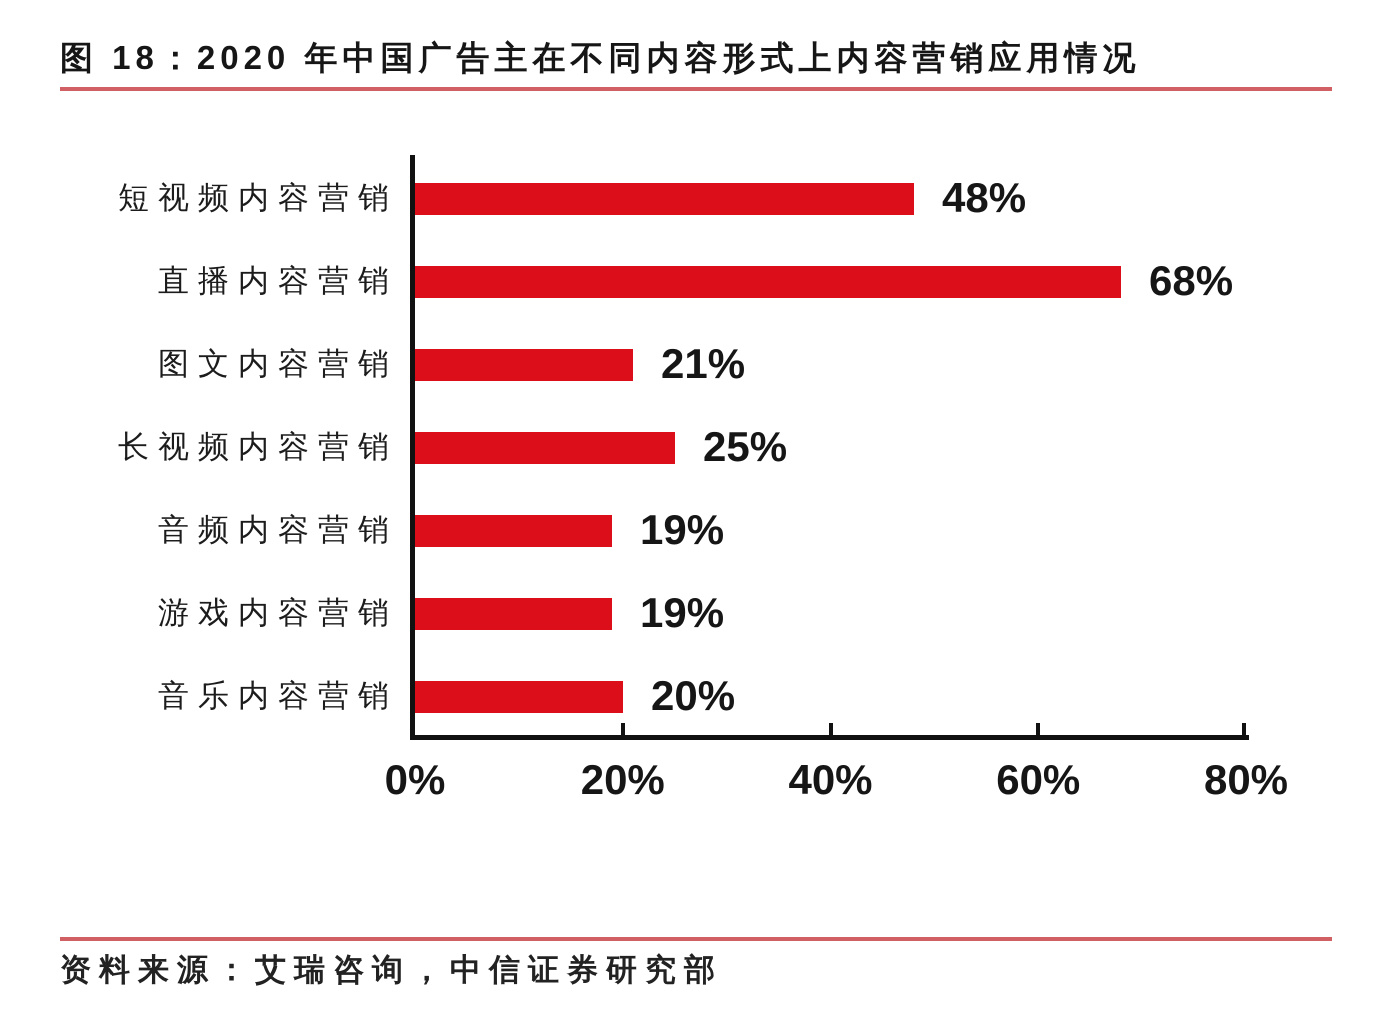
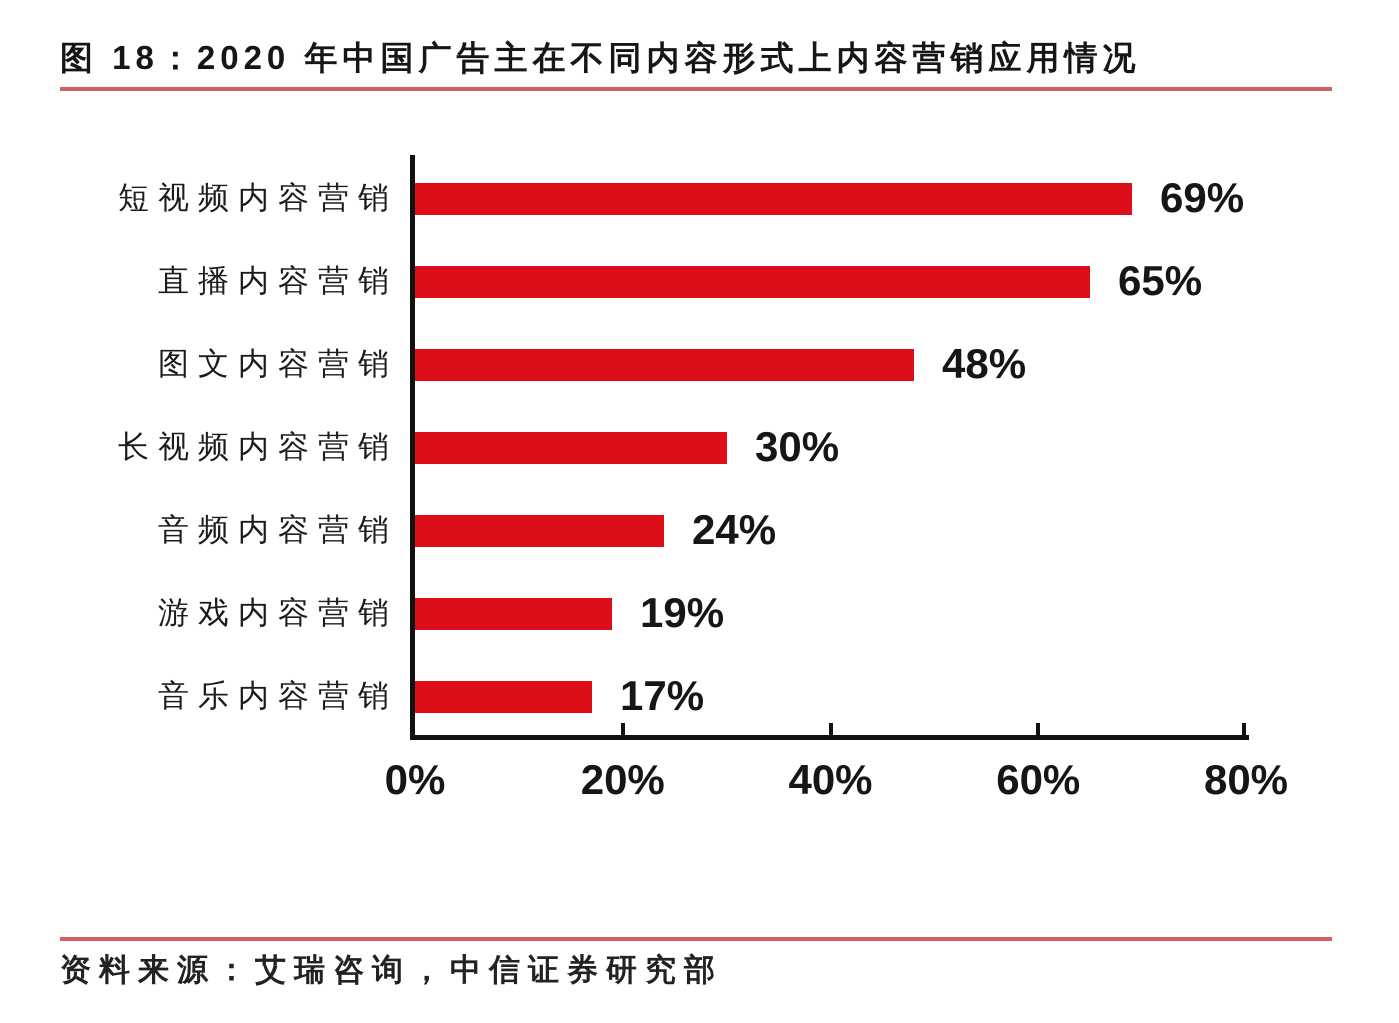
短视频内容营销: 48% -> 69%
直播内容营销: 68% -> 65%
图文内容营销: 21% -> 48%
长视频内容营销: 25% -> 30%
音频内容营销: 19% -> 24%
音乐内容营销: 20% -> 17%
